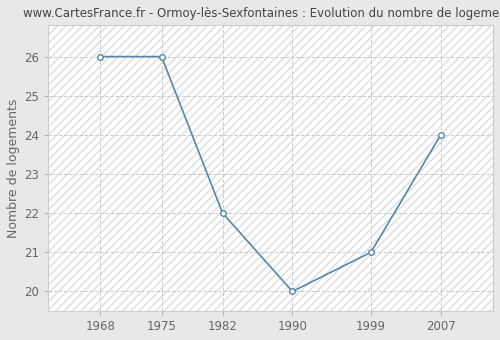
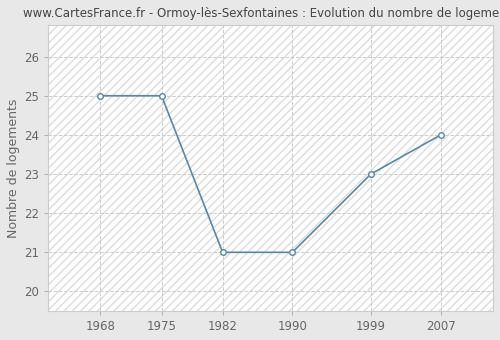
1968: 26 -> 25
1975: 26 -> 25
1982: 22 -> 21
1990: 20 -> 21
1999: 21 -> 23
